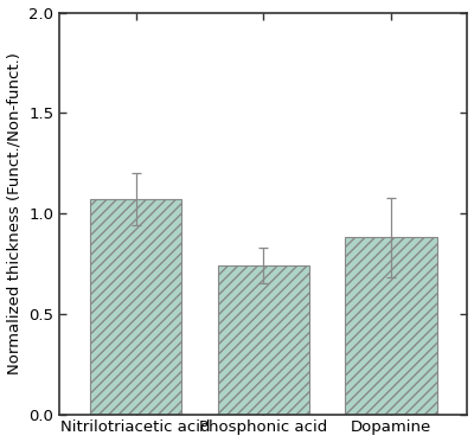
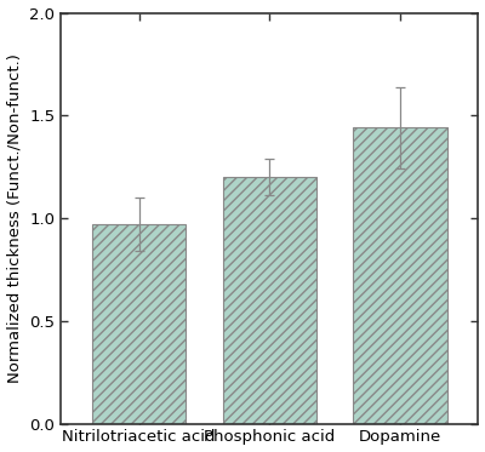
Nitrilotriacetic acid: 1.07 -> 0.97
Phosphonic acid: 0.74 -> 1.20
Dopamine: 0.88 -> 1.44
